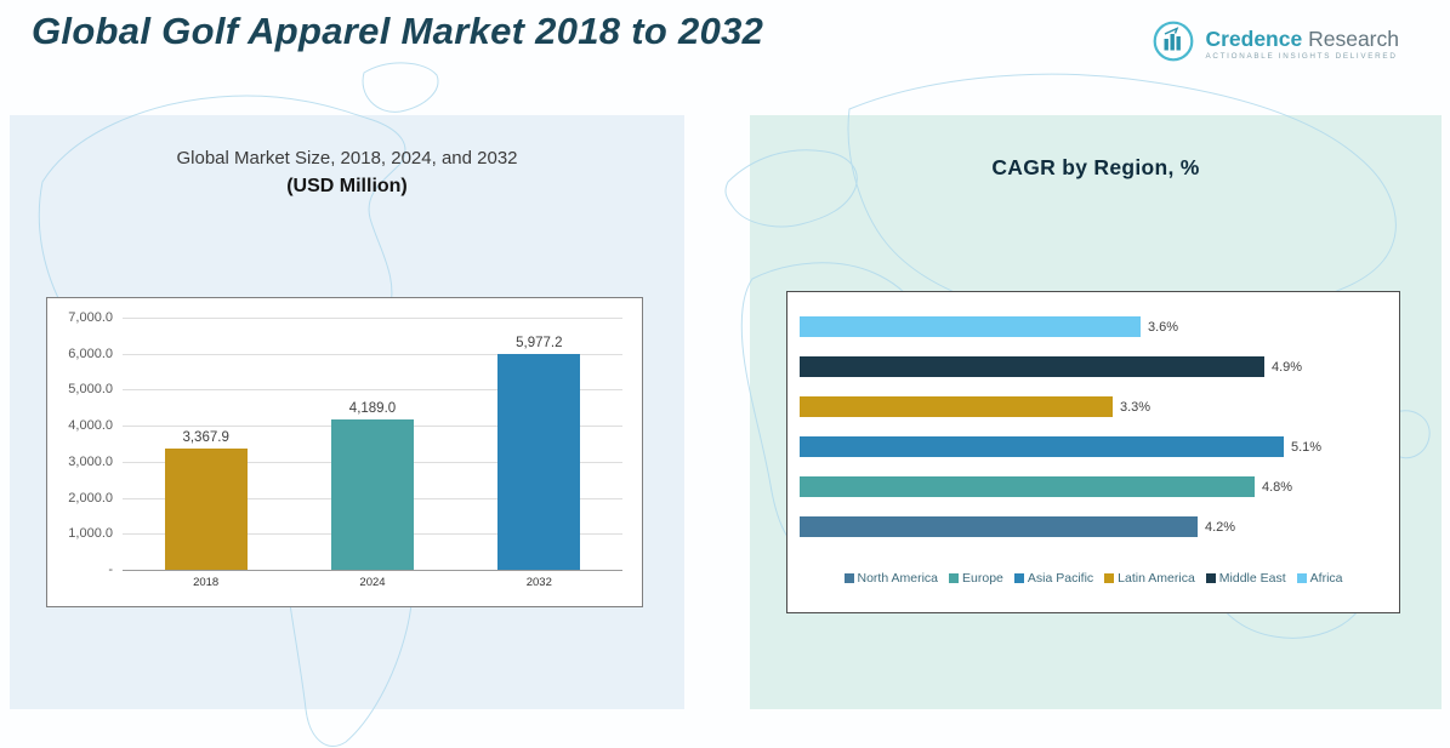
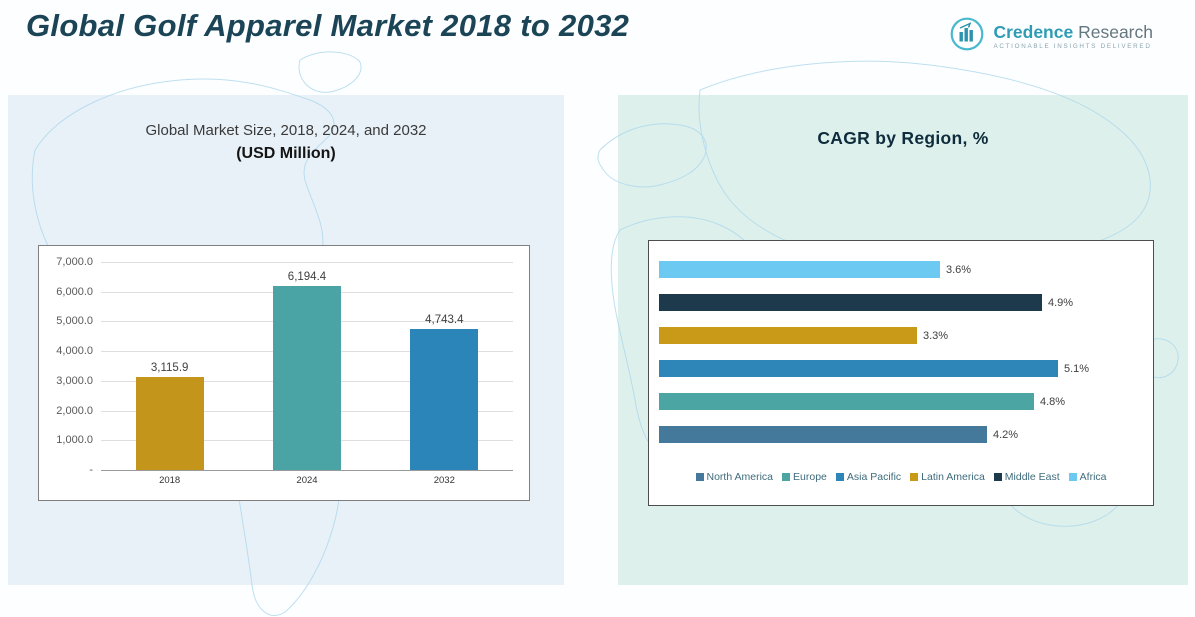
Global Market Size, 2018, 2024, and 2032 (USD Million)/2018: 3,367.9 -> 3,115.9
Global Market Size, 2018, 2024, and 2032 (USD Million)/2024: 4,189.0 -> 6,194.4
Global Market Size, 2018, 2024, and 2032 (USD Million)/2032: 5,977.2 -> 4,743.4
